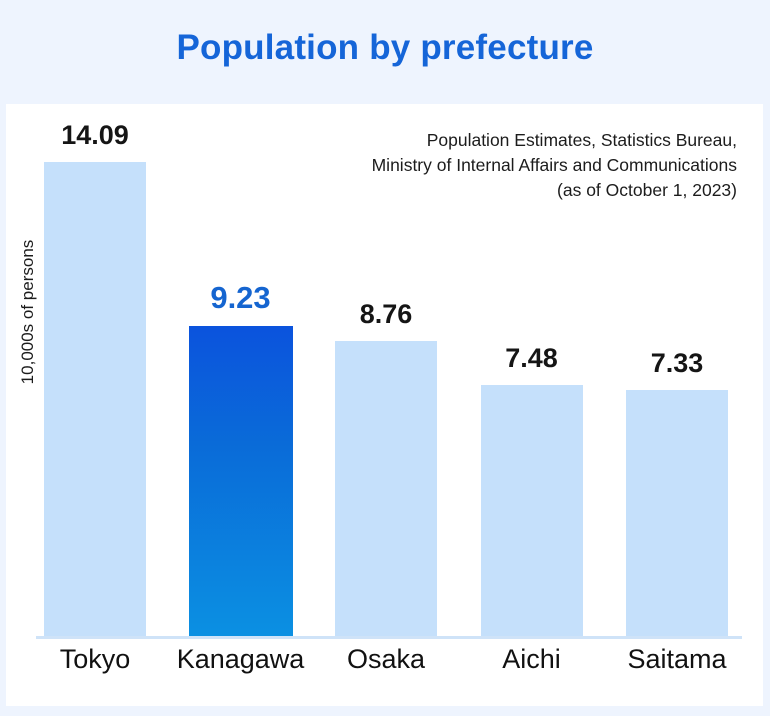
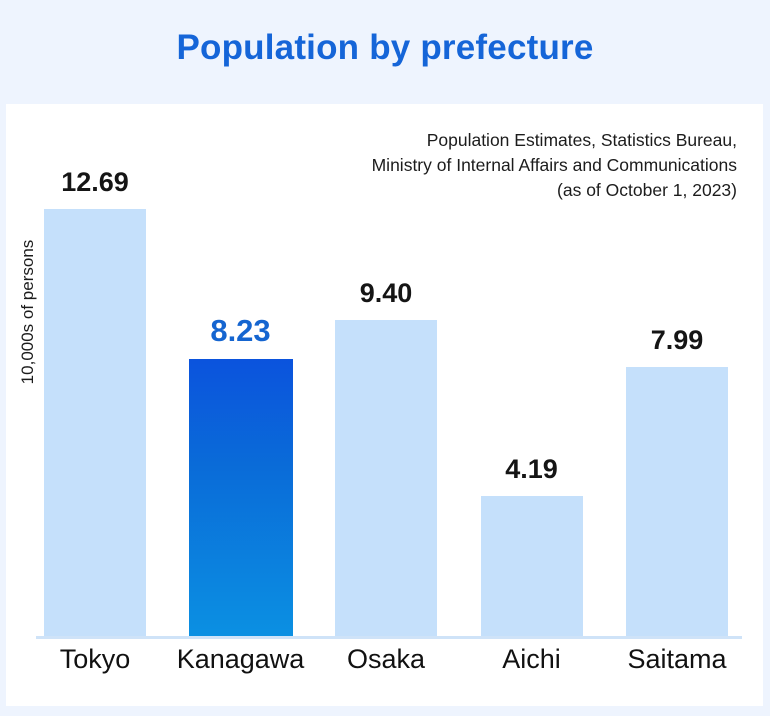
Tokyo: 14.09 -> 12.69
Kanagawa: 9.23 -> 8.23
Osaka: 8.76 -> 9.40
Aichi: 7.48 -> 4.19
Saitama: 7.33 -> 7.99
